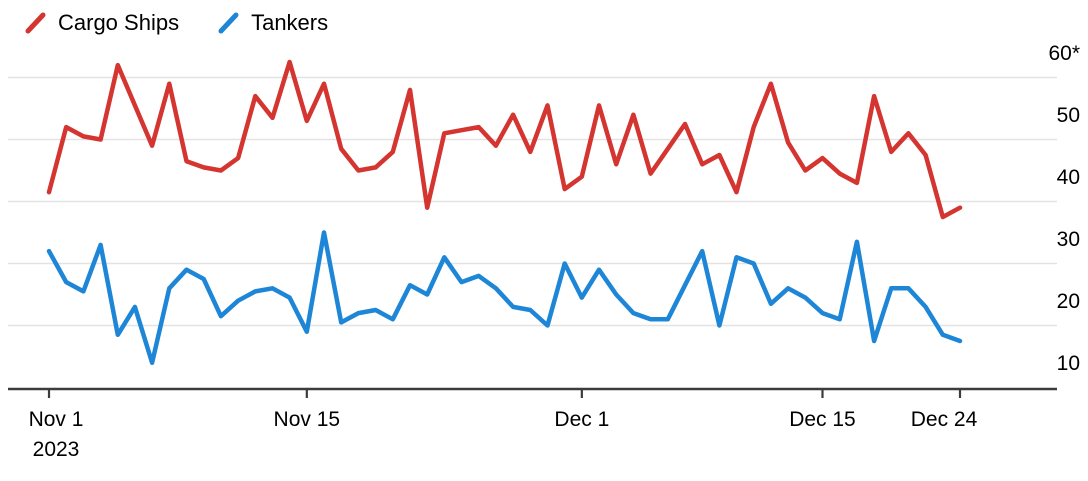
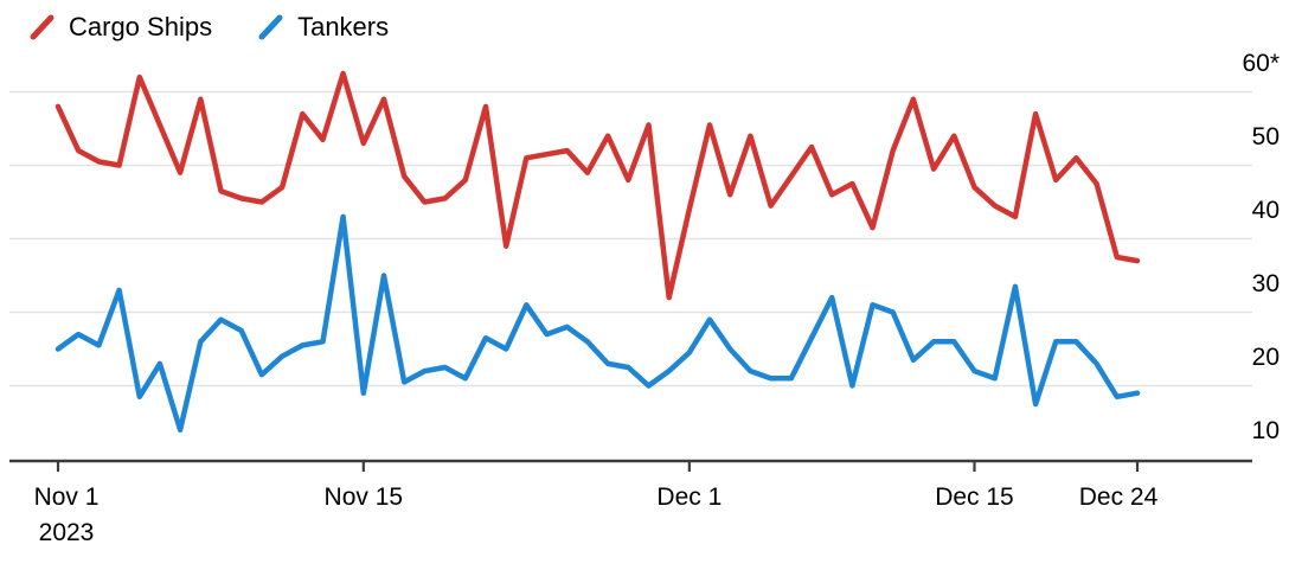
Cargo Ships/Nov 1: 42 -> 58
Tankers/Nov 1: 32 -> 25
Tankers/Nov 15: 24 -> 43
Cargo Ships/Dec 1: 42 -> 32
Tankers/Dec 1: 30 -> 22
Cargo Ships/Dec 15: 45 -> 54
Tankers/Dec 15: 24 -> 26
Cargo Ships/Dec 24: 39 -> 37
Tankers/Dec 24: 18 -> 19
